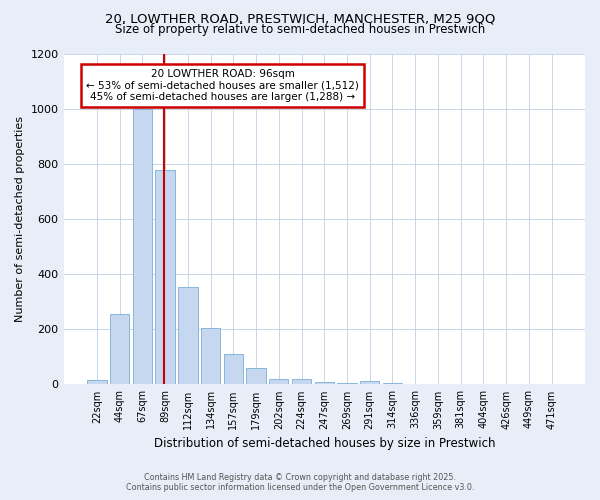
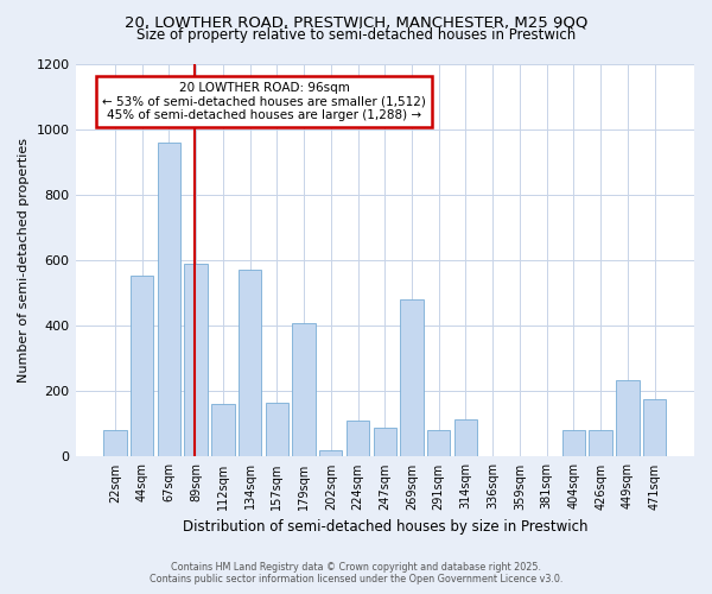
22sqm: 15 -> 80
44sqm: 255 -> 555
67sqm: 1000 -> 960
89sqm: 780 -> 590
112sqm: 355 -> 160
134sqm: 205 -> 570
157sqm: 110 -> 165
179sqm: 60 -> 410
224sqm: 18 -> 110
247sqm: 10 -> 90
269sqm: 6 -> 480
291sqm: 12 -> 80
314sqm: 5 -> 115
404sqm: 1 -> 80
426sqm: 1 -> 80
449sqm: 1 -> 235
471sqm: 1 -> 175
